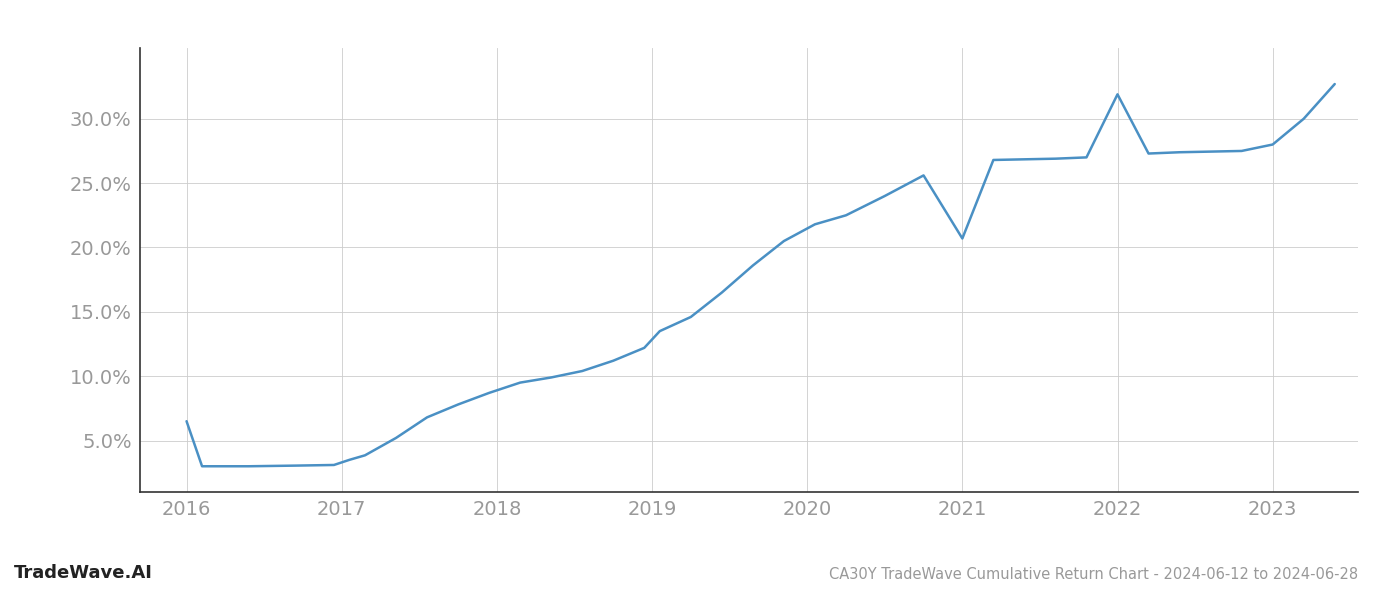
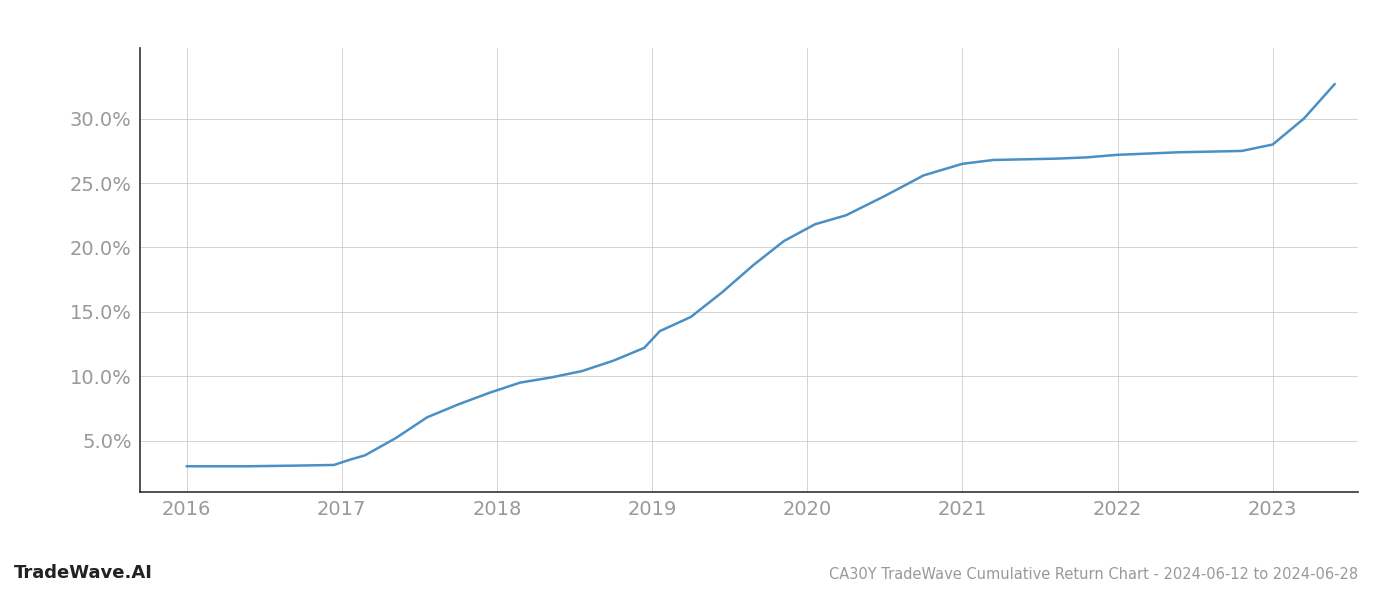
2016: 6.5% -> 3.0%
2021: 20.7% -> 26.5%
2022: 31.9% -> 27.2%
